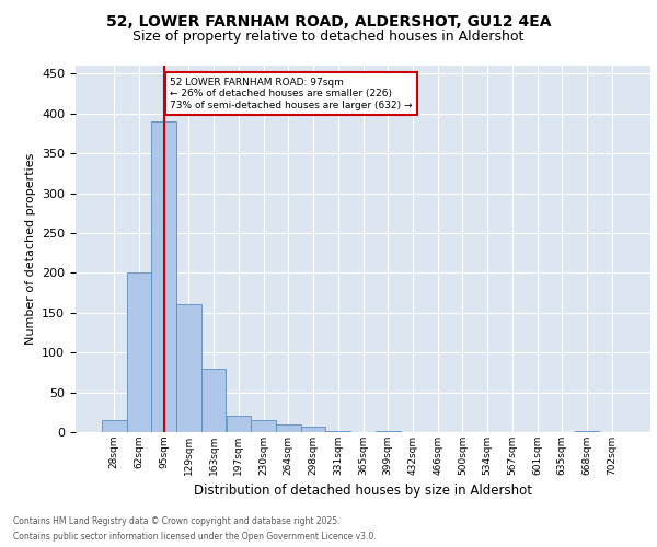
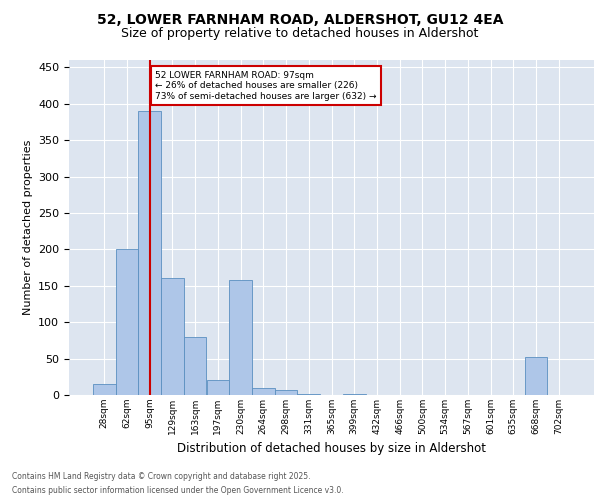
230sqm: 15 -> 158
668sqm: 1 -> 52
